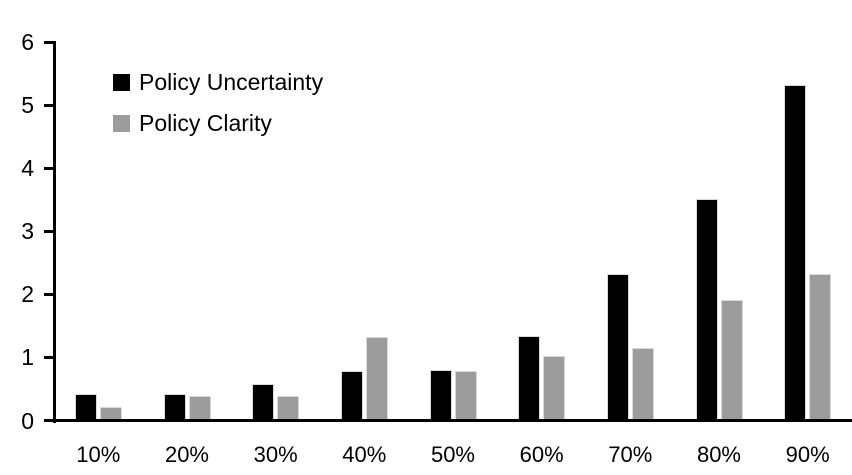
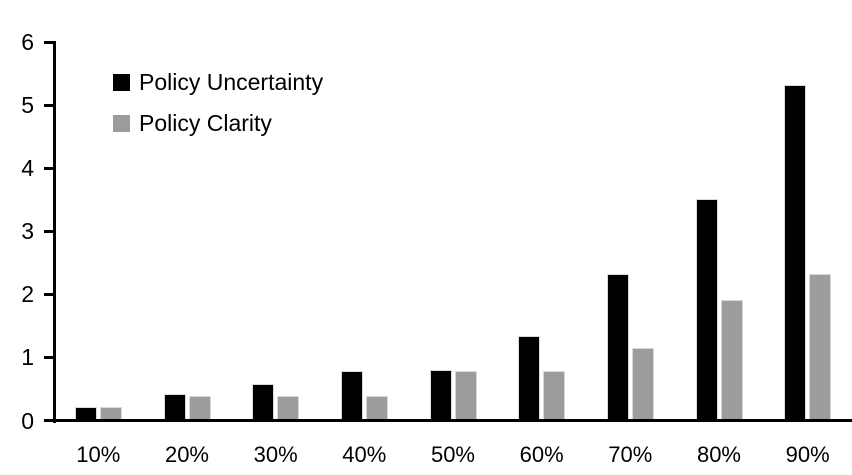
Policy Uncertainty/10%: 0.4 -> 0.2
Policy Clarity/40%: 1.3 -> 0.4
Policy Clarity/60%: 1.0 -> 0.8
